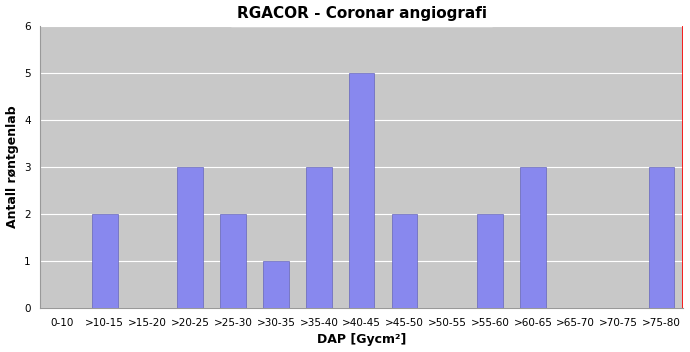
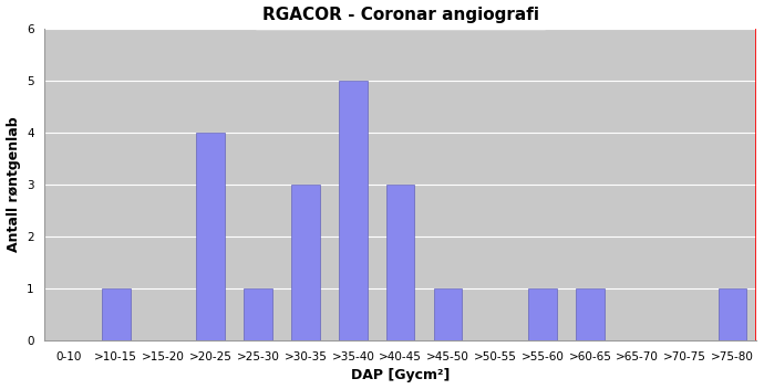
>10-15: 2 -> 1
>20-25: 3 -> 4
>25-30: 2 -> 1
>30-35: 1 -> 3
>35-40: 3 -> 5
>40-45: 5 -> 3
>45-50: 2 -> 1
>55-60: 2 -> 1
>60-65: 3 -> 1
>75-80: 3 -> 1
